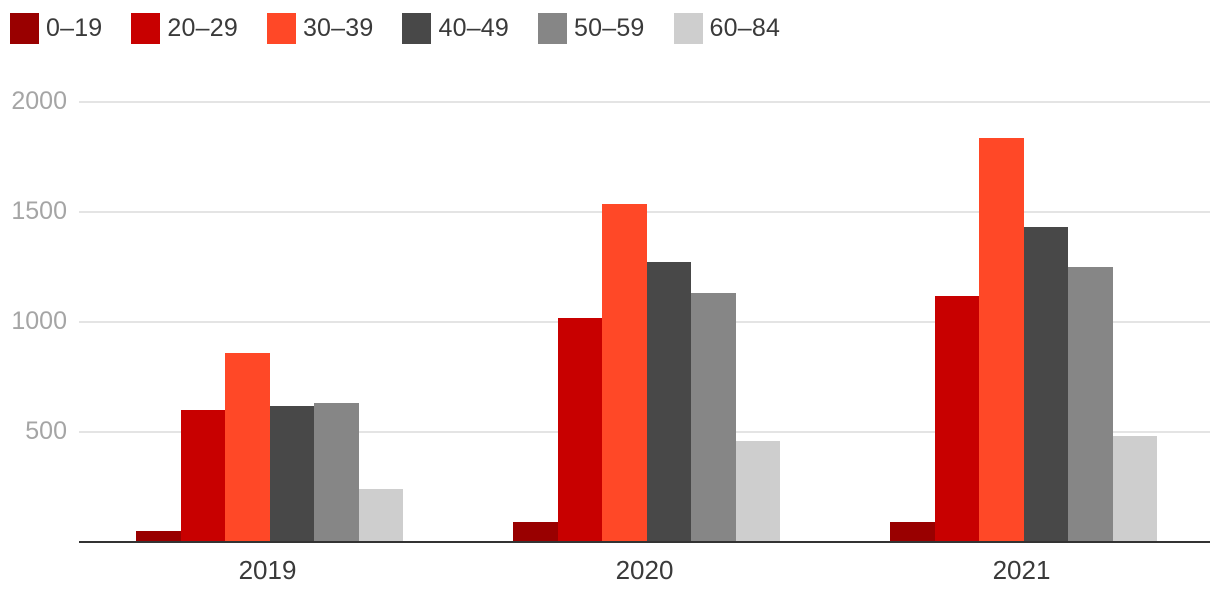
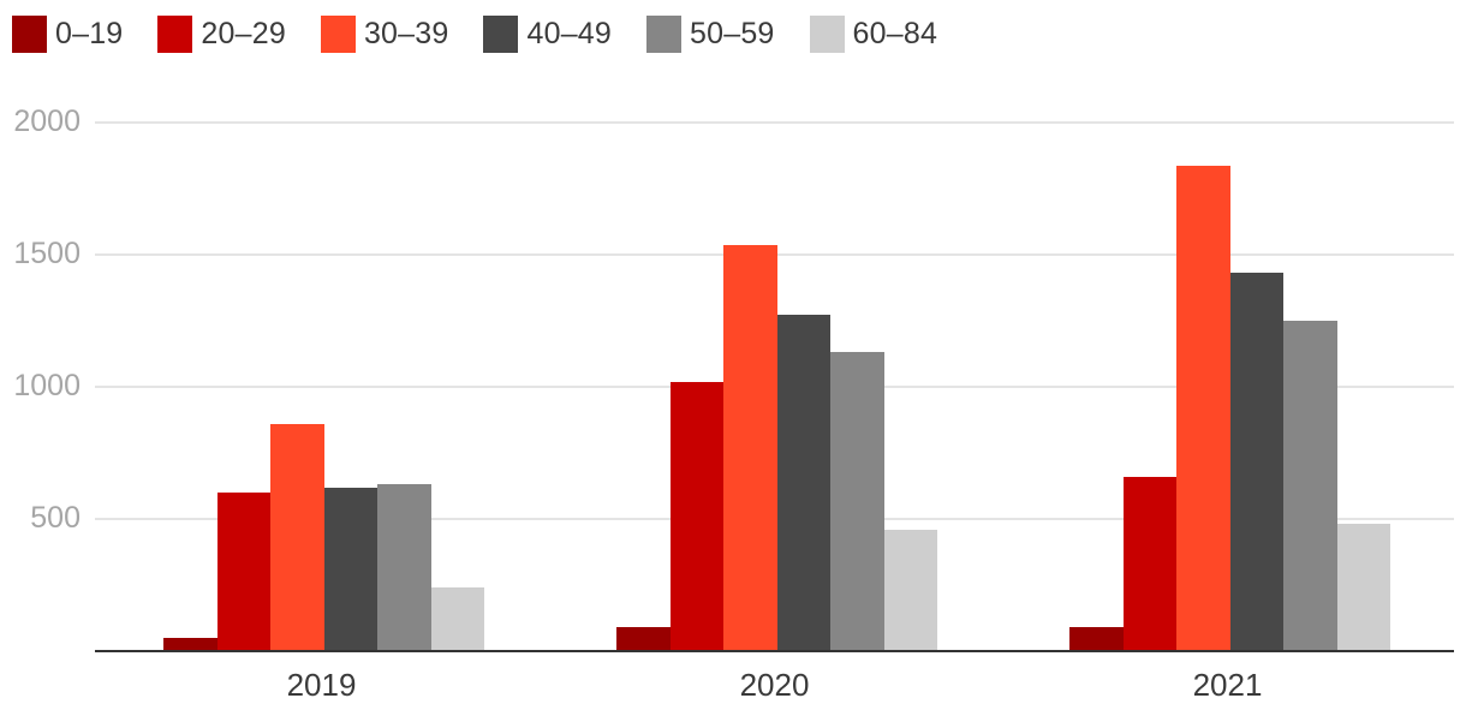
20–29/2021: 1120 -> 660
